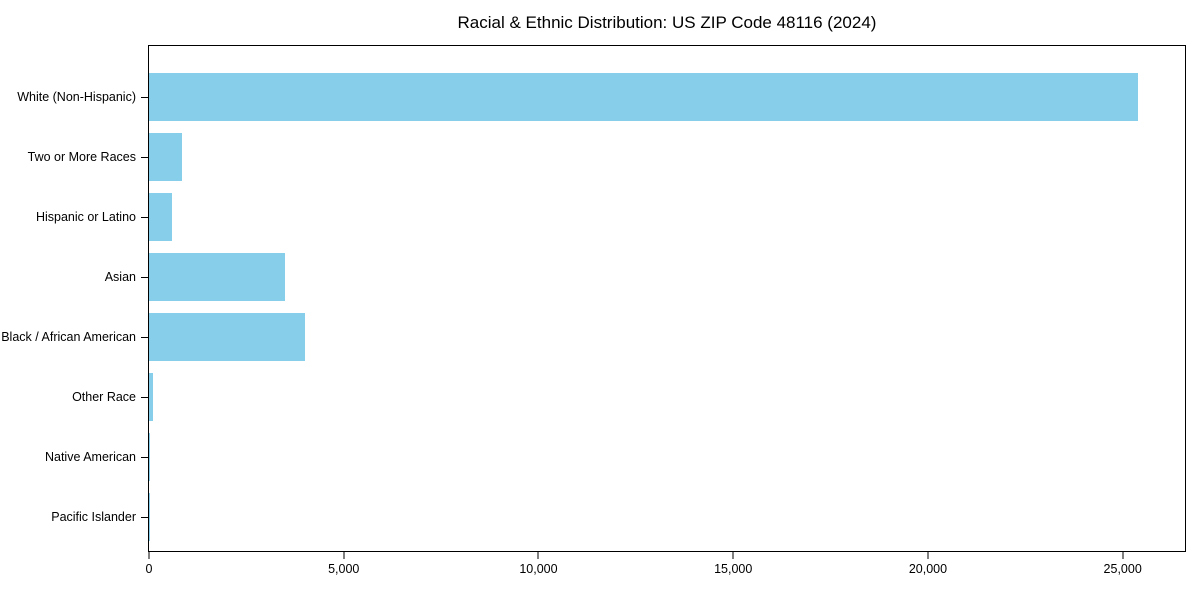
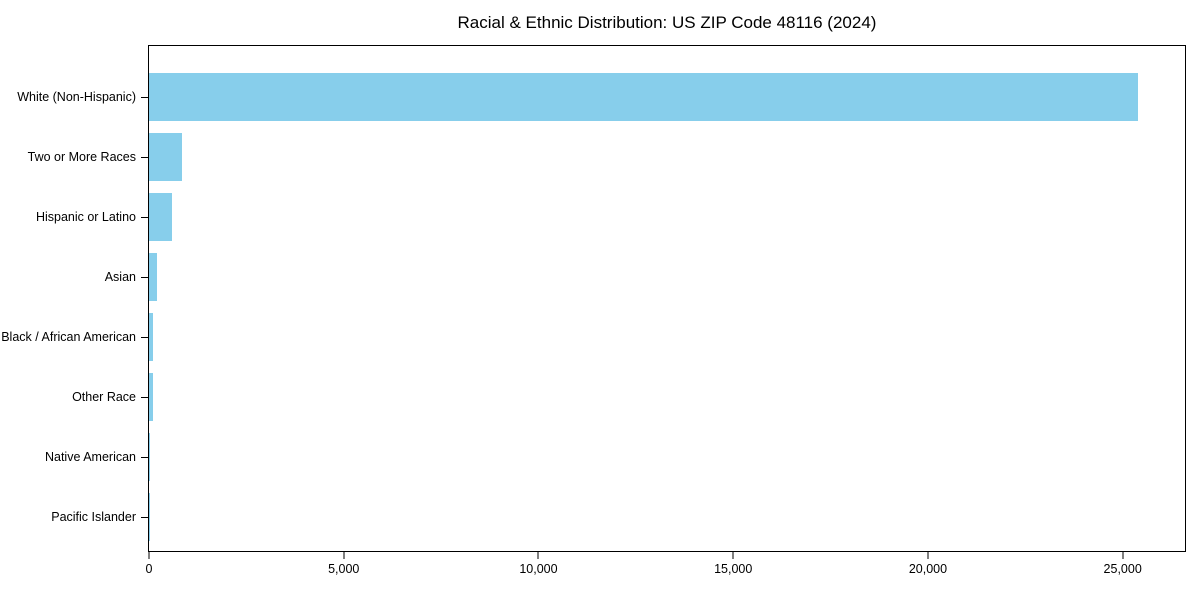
Asian: 3500 -> 200
Black / African American: 4000 -> 100
